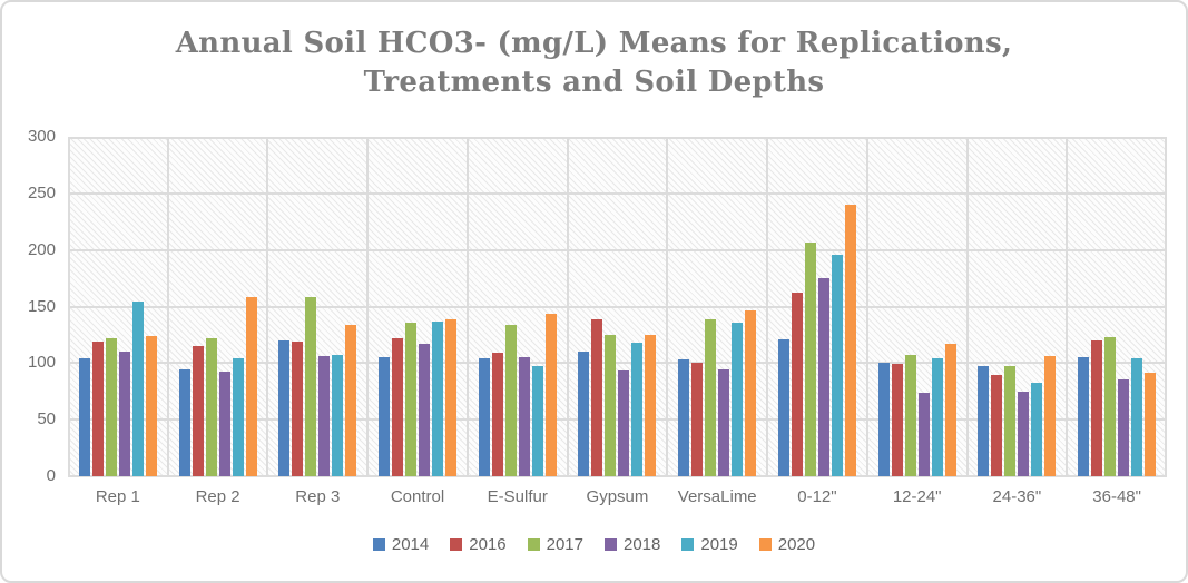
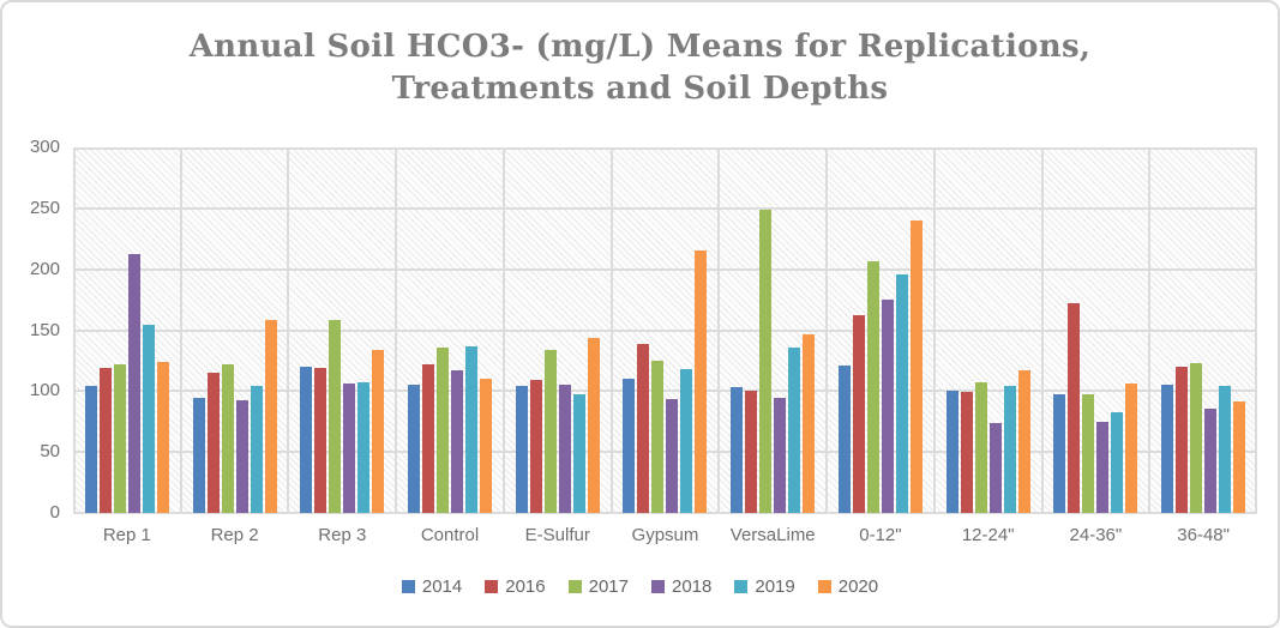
2018/Rep 1: 110 -> 212
2020/Control: 139 -> 110
2020/Gypsum: 125 -> 215
2017/VersaLime: 139 -> 249
2016/24-36": 90 -> 172
